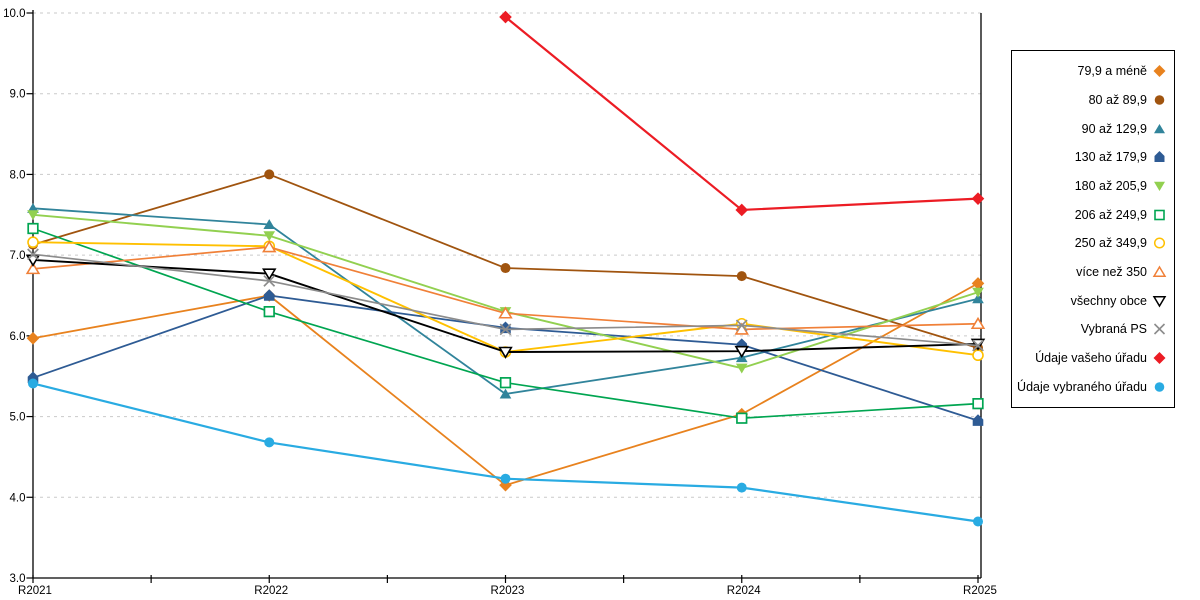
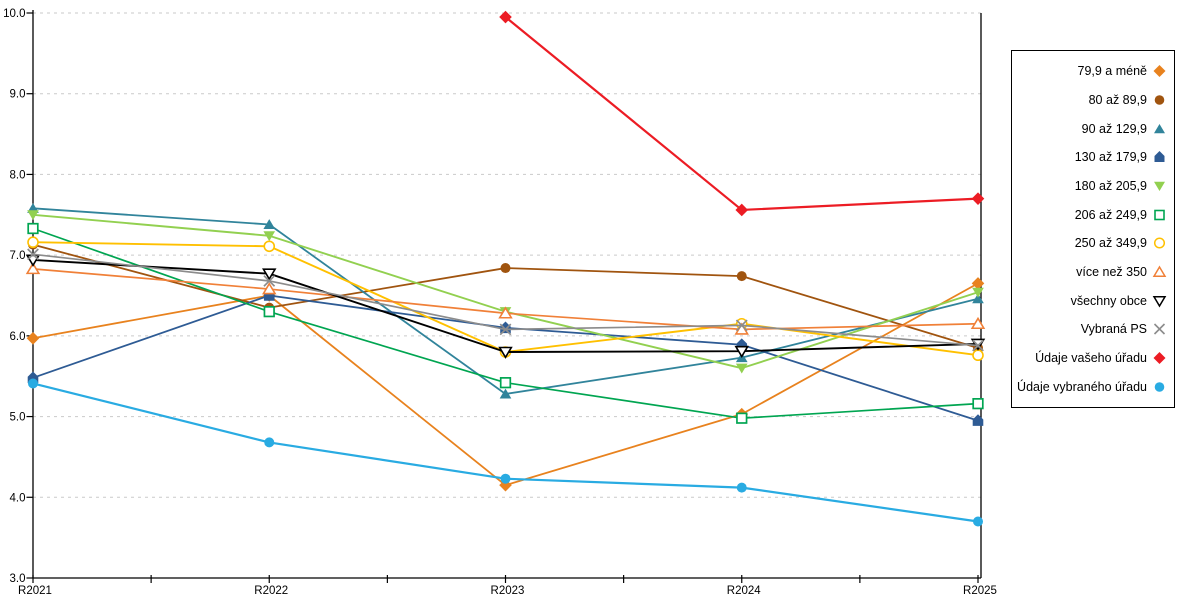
80 až 89,9/R2022: 8.0 -> 6.3
více než 350/R2022: 7.1 -> 6.6
